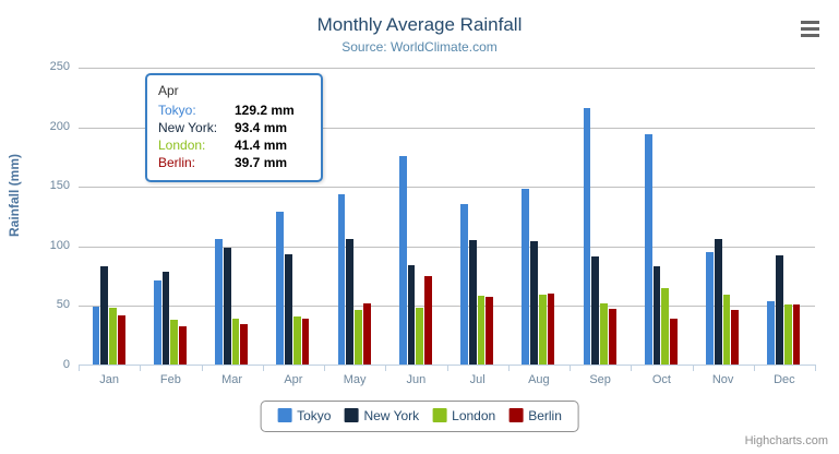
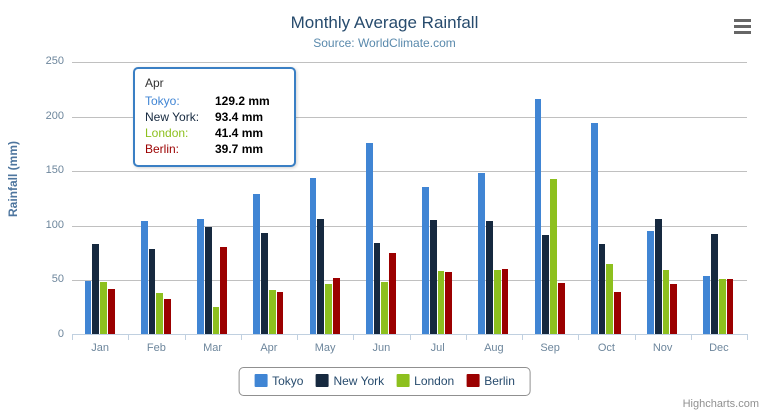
Tokyo/Feb: 72 -> 104
London/Mar: 39 -> 26
Berlin/Mar: 34 -> 81
London/Sep: 52 -> 143
